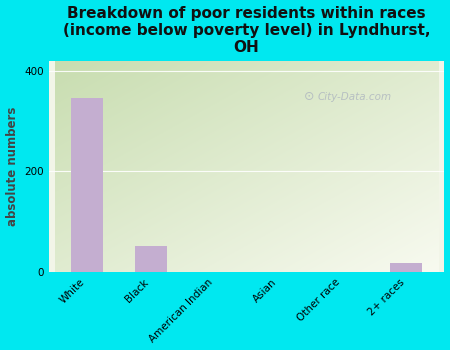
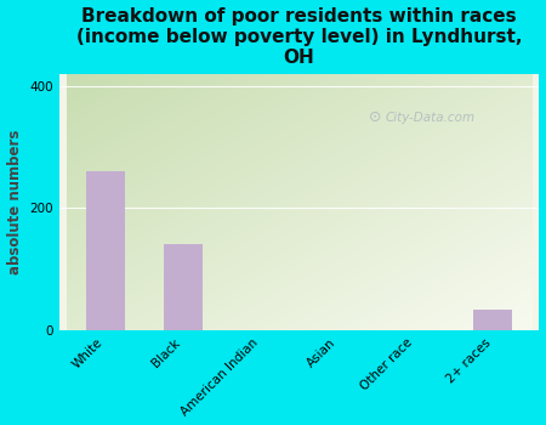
White: 345 -> 260
Black: 52 -> 142
2+ races: 18 -> 34
